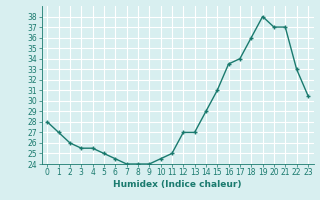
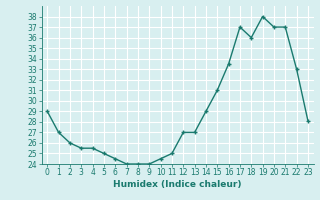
0: 28.0 -> 29.0
17: 34.0 -> 37.0
23: 30.5 -> 28.1
